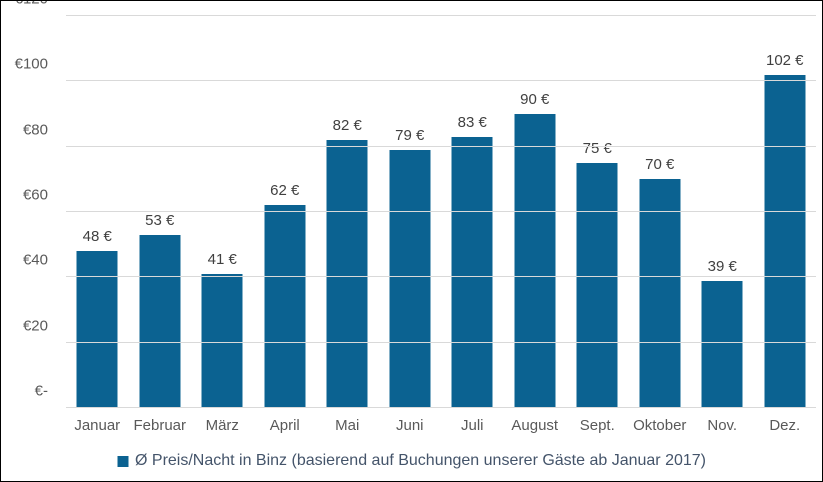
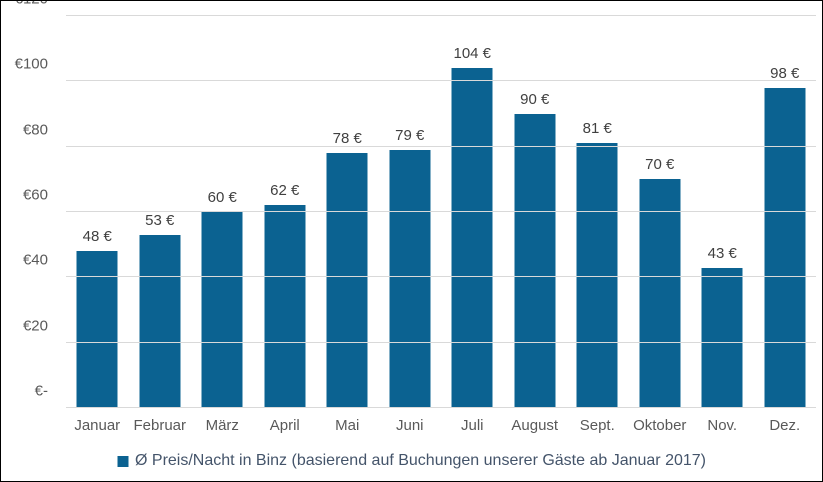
März: 41 -> 60
Mai: 82 -> 78
Juli: 83 -> 104
Sept.: 75 -> 81
Nov.: 39 -> 43
Dez.: 102 -> 98
